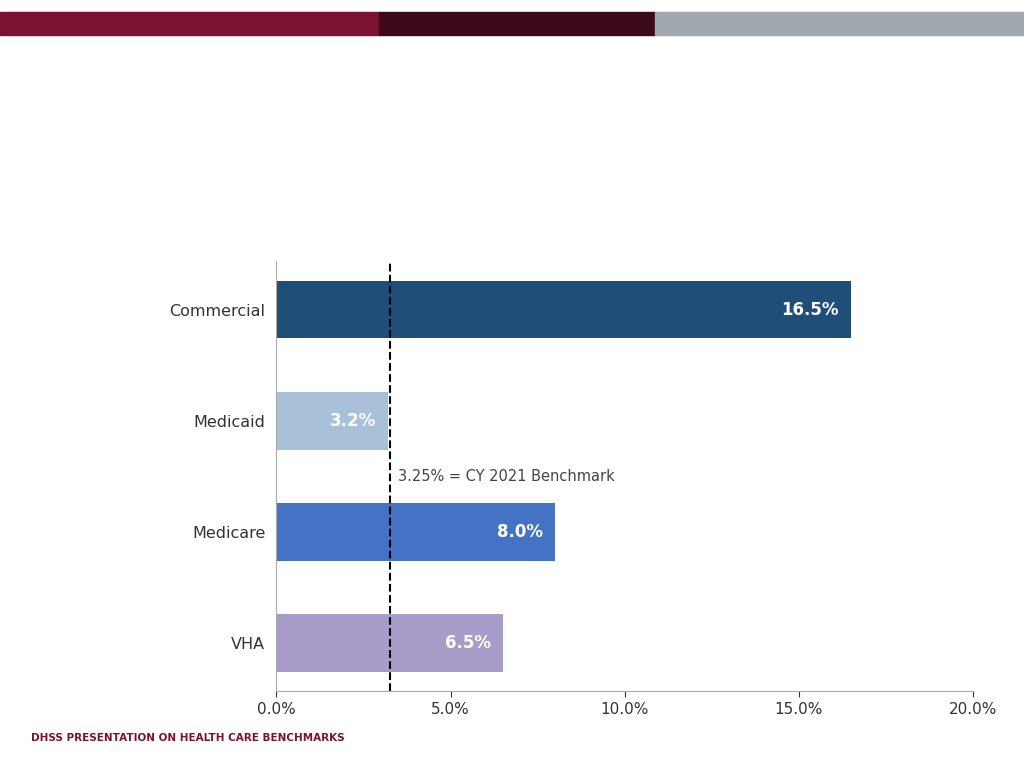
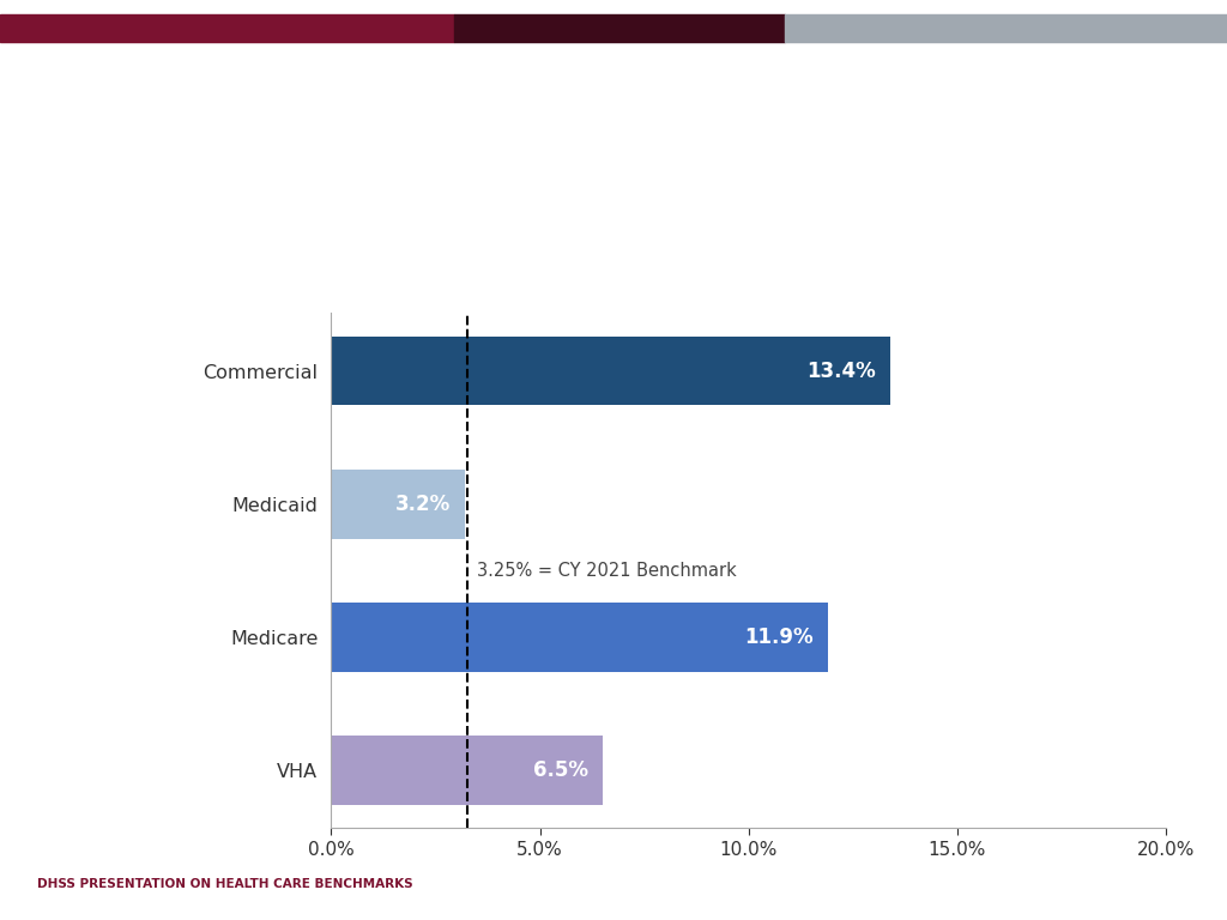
Commercial: 16.5% -> 13.4%
Medicare: 8.0% -> 11.9%
